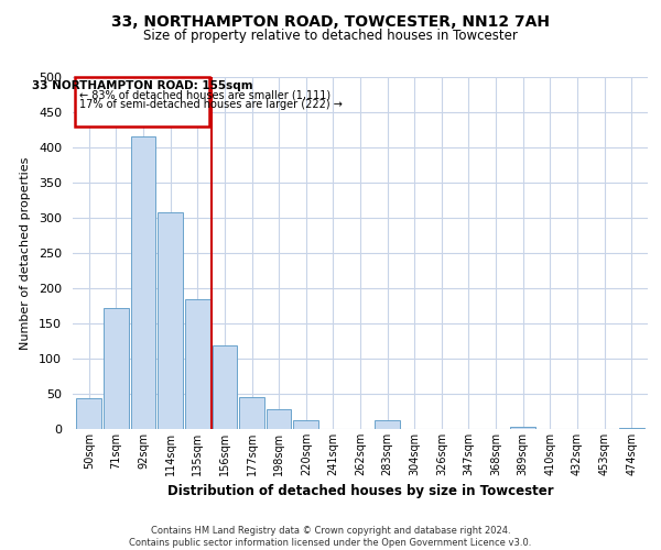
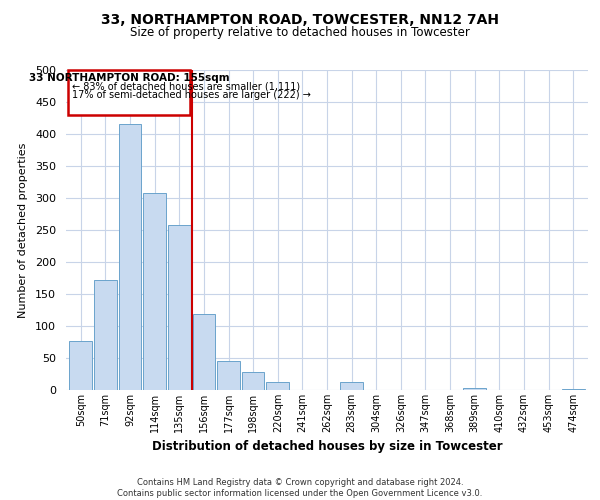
50sqm: 44 -> 76
135sqm: 184 -> 258
